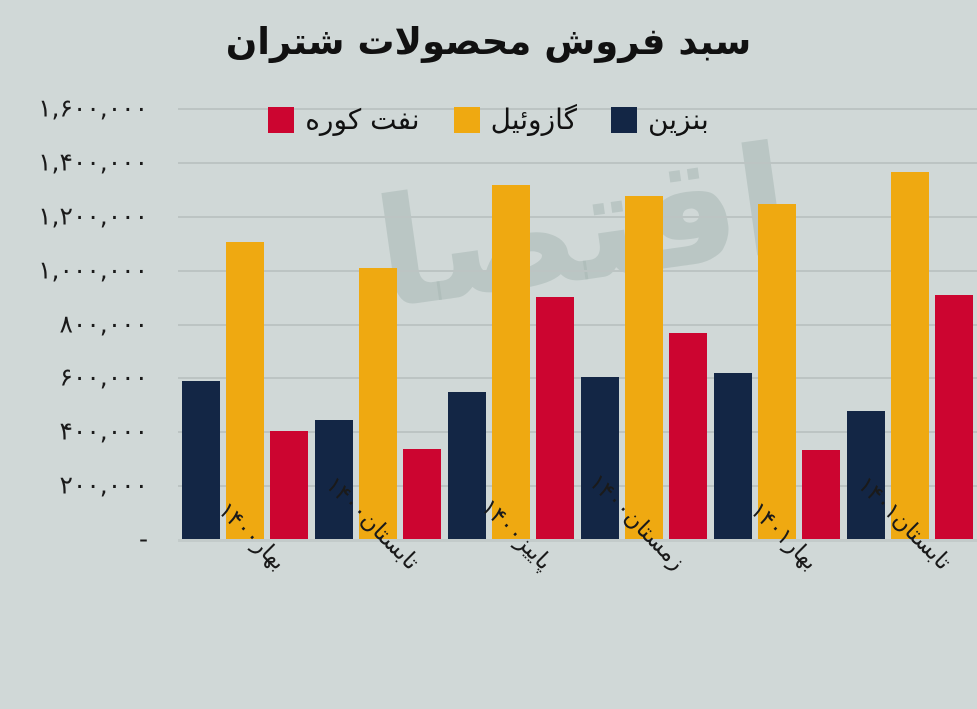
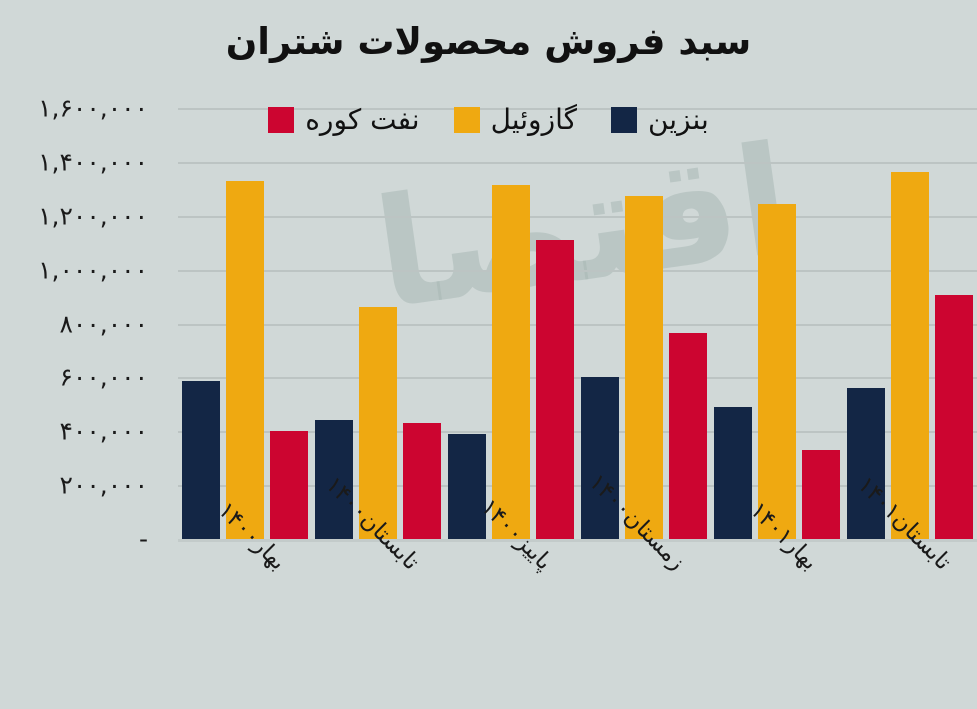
گازوئیل/بهار۱۴۰۰: 1100000 -> 1330000
گازوئیل/تابستان۱۴۰۰: 1000000 -> 860000
نفت کوره/تابستان۱۴۰۰: 340000 -> 430000
بنزین/پاییز۱۴۰۰: 550000 -> 390000
نفت کوره/پاییز۱۴۰۰: 900000 -> 1110000
بنزین/بهار۱۴۰۱: 620000 -> 490000
بنزین/تابستان۱۴۰۱: 480000 -> 560000
